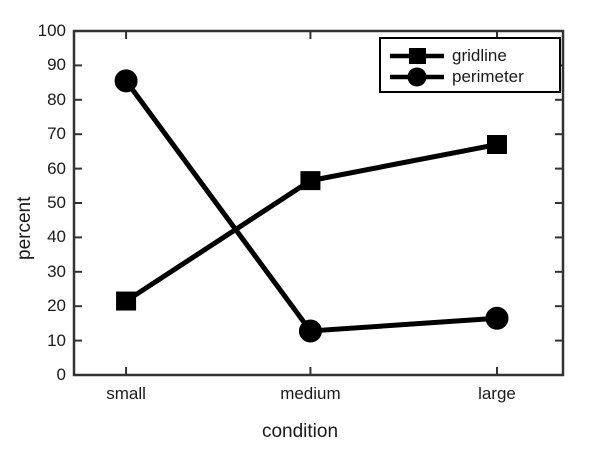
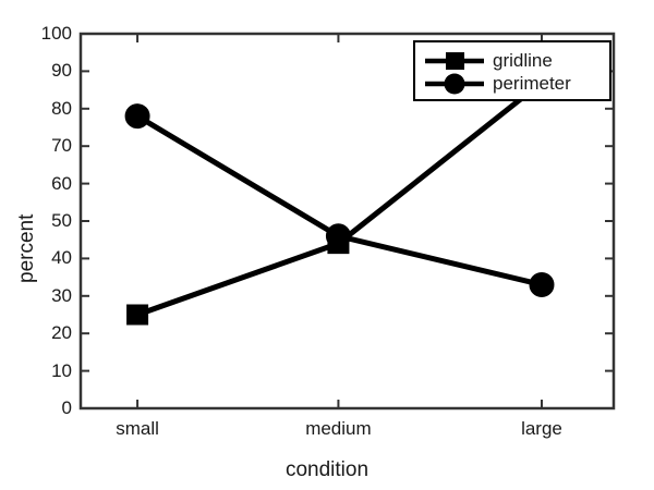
gridline/small: 22 -> 25
perimeter/small: 86 -> 78
gridline/medium: 56 -> 44
perimeter/medium: 13 -> 46
gridline/large: 67 -> 87
perimeter/large: 16 -> 33
